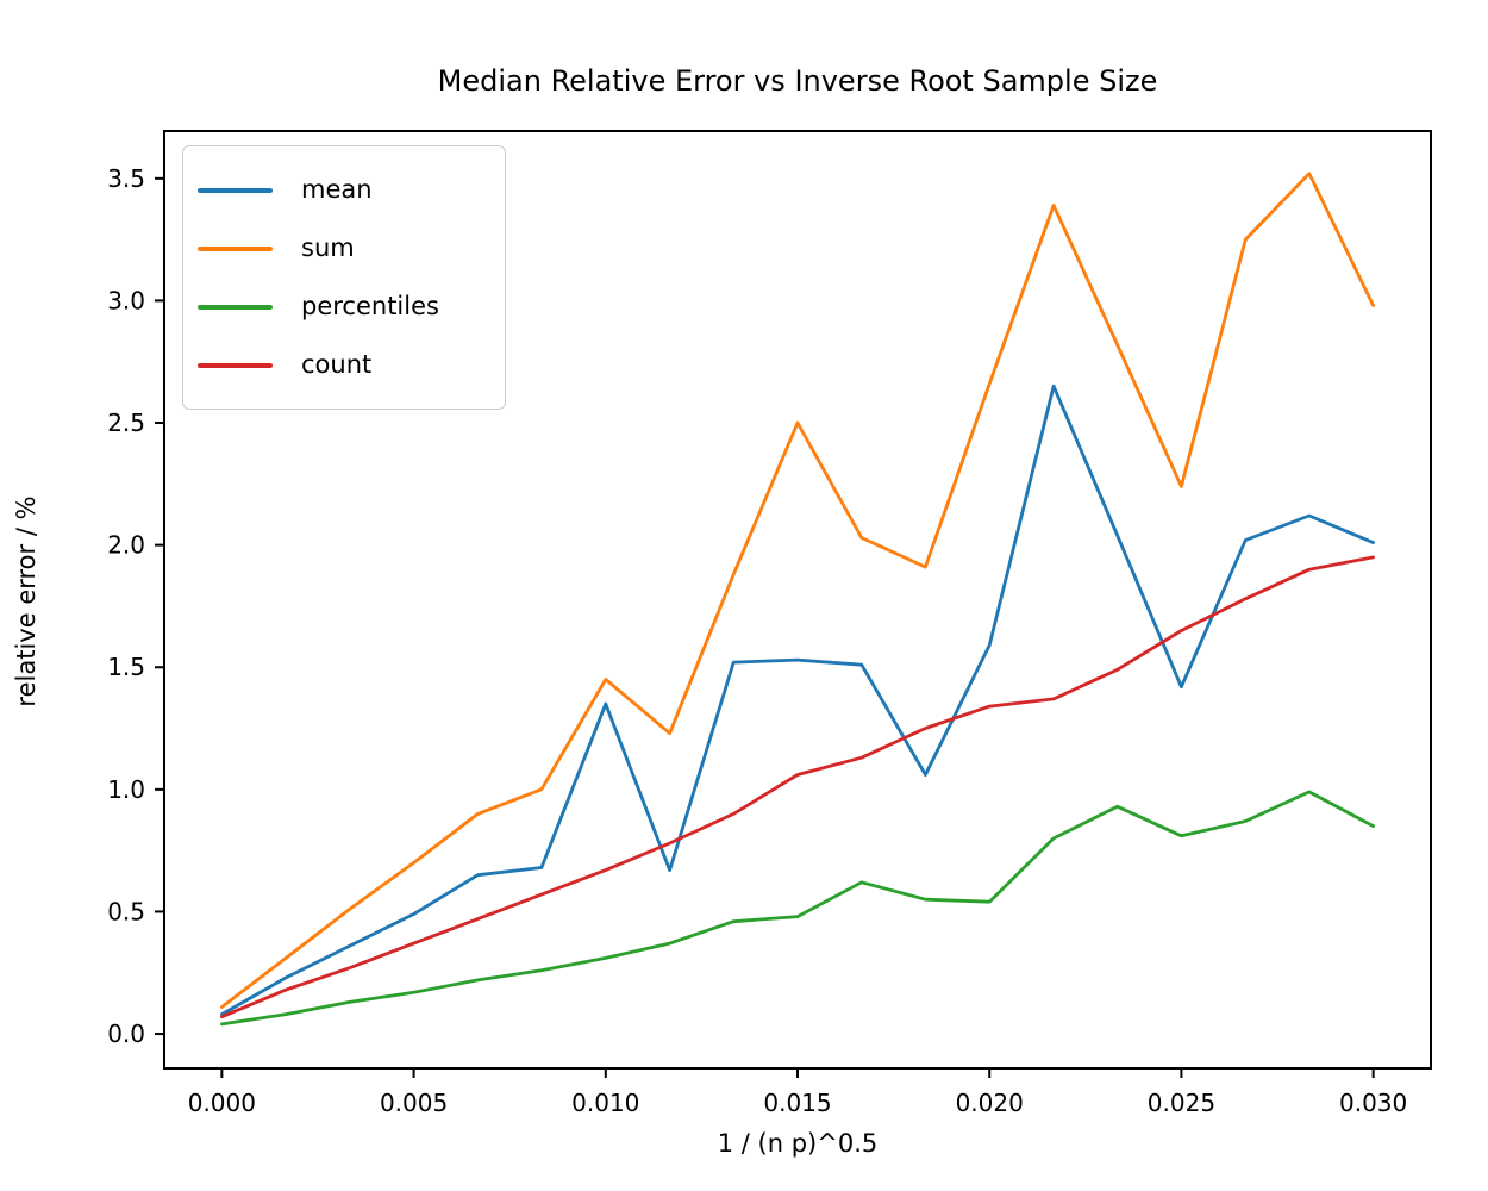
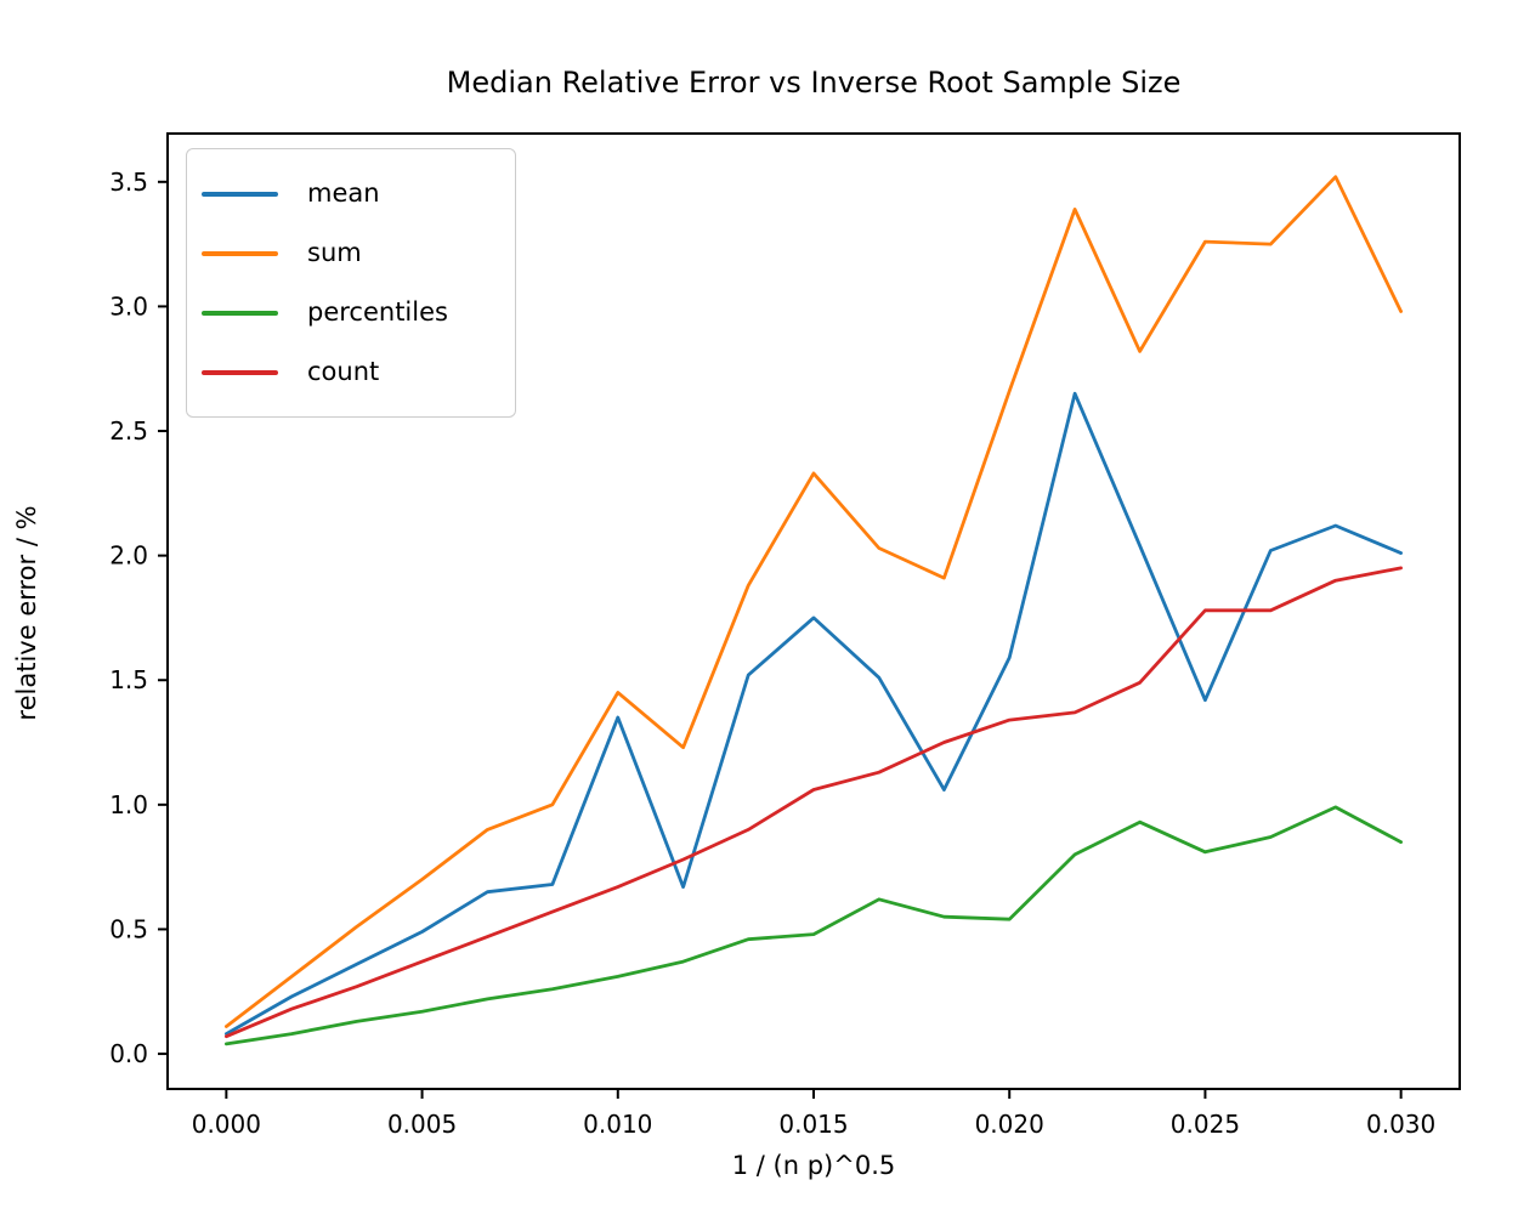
mean/0.015: 1.53 -> 1.75
sum/0.015: 2.50 -> 2.33
sum/0.025: 2.24 -> 3.26
count/0.025: 1.65 -> 1.78
